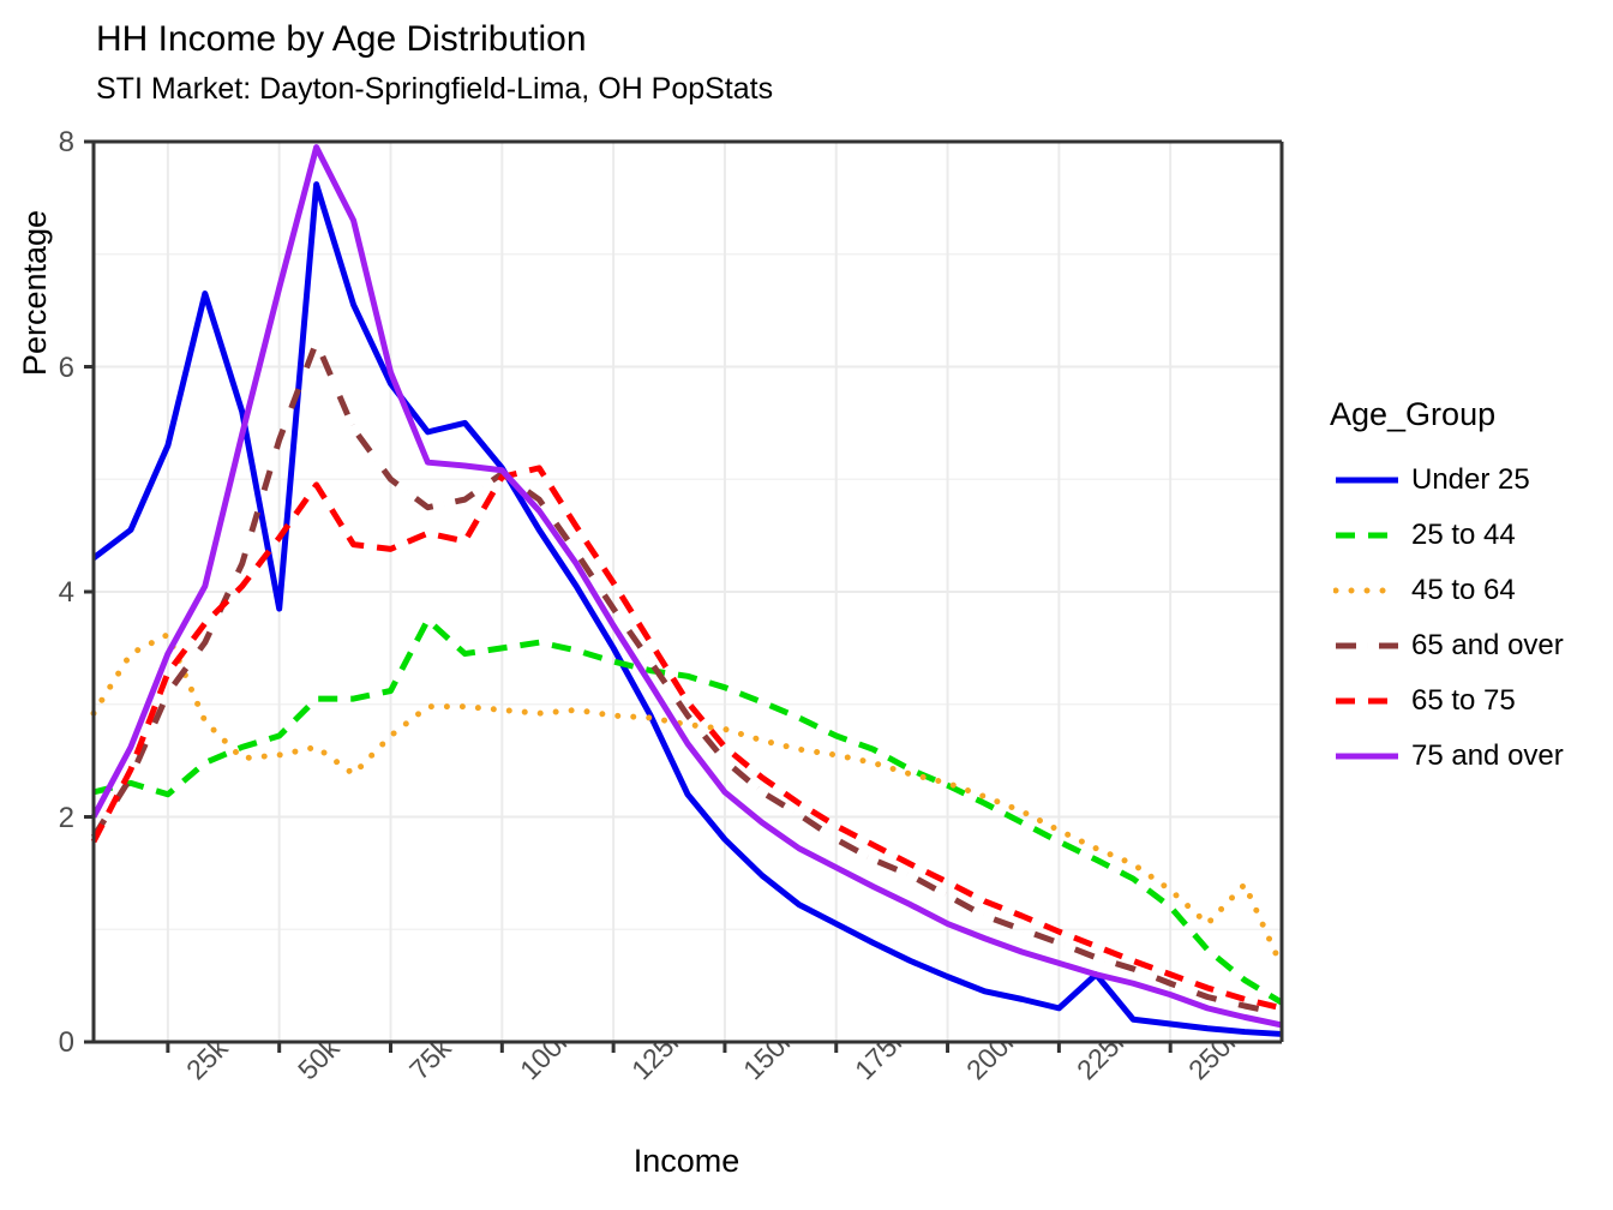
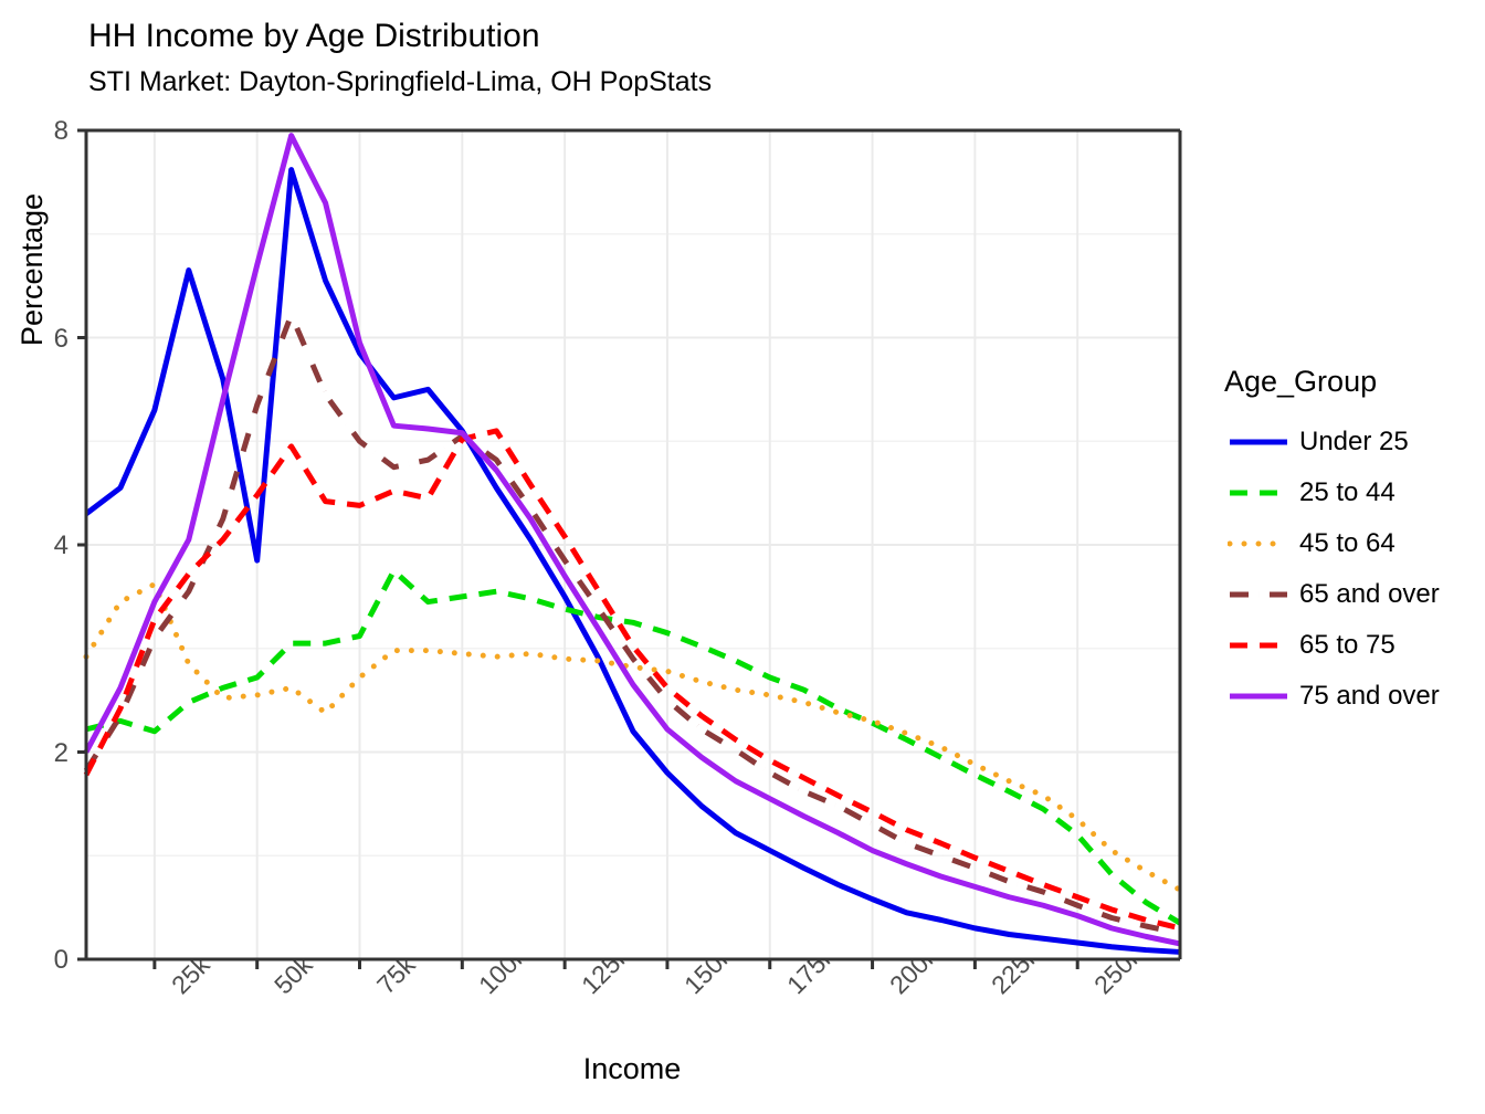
Under 25/150k: 0.6 -> 0.2
45 to 64/225k: 1.4 -> 0.8
